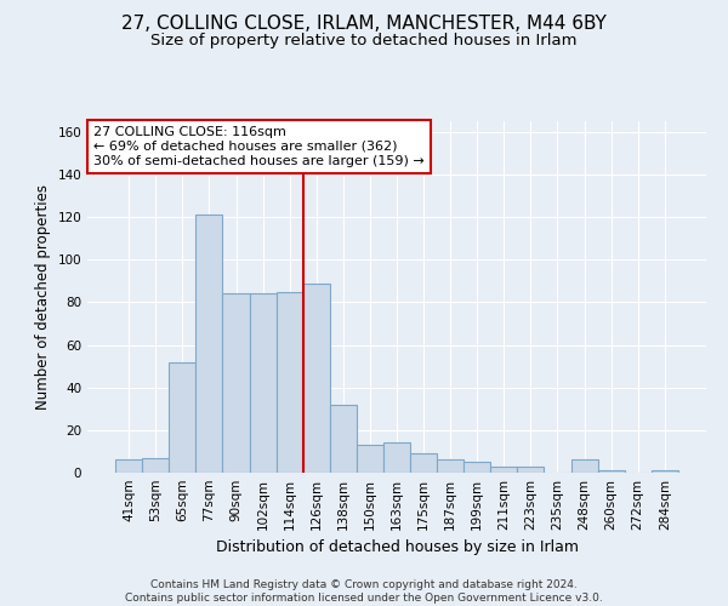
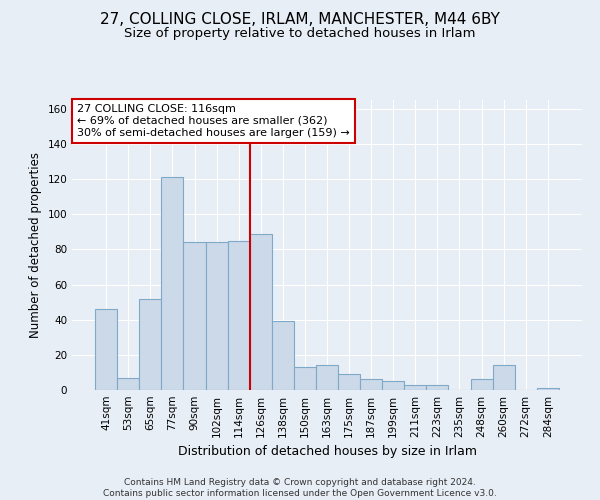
41sqm: 6 -> 46
138sqm: 32 -> 39
260sqm: 1 -> 14
